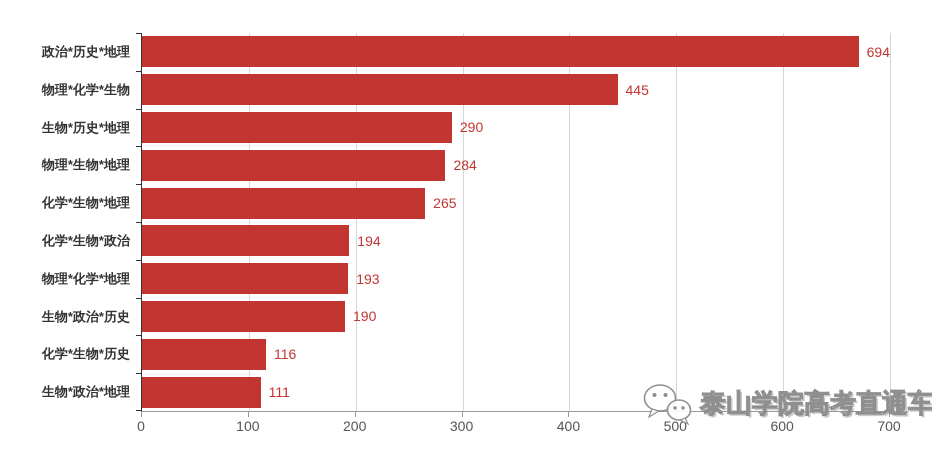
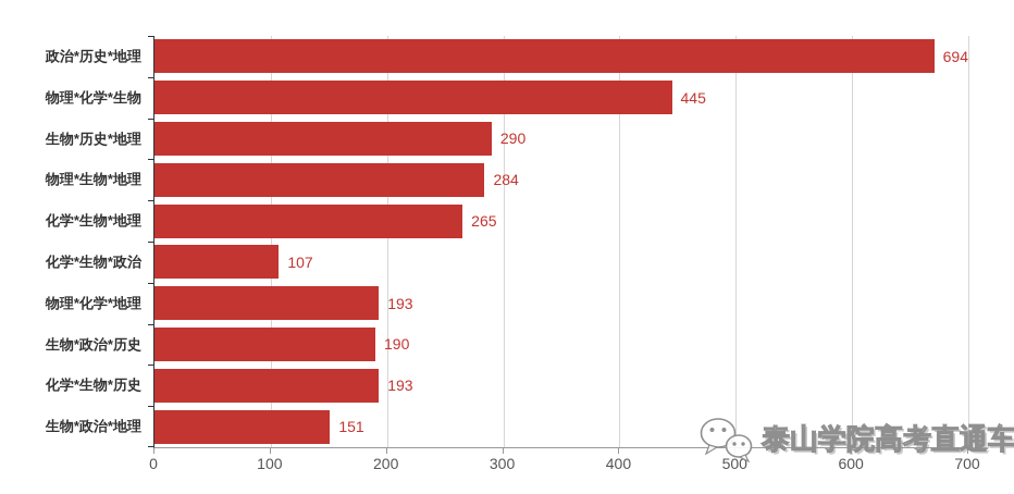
化学*生物*政治: 194 -> 107
化学*生物*历史: 116 -> 193
生物*政治*地理: 111 -> 151
